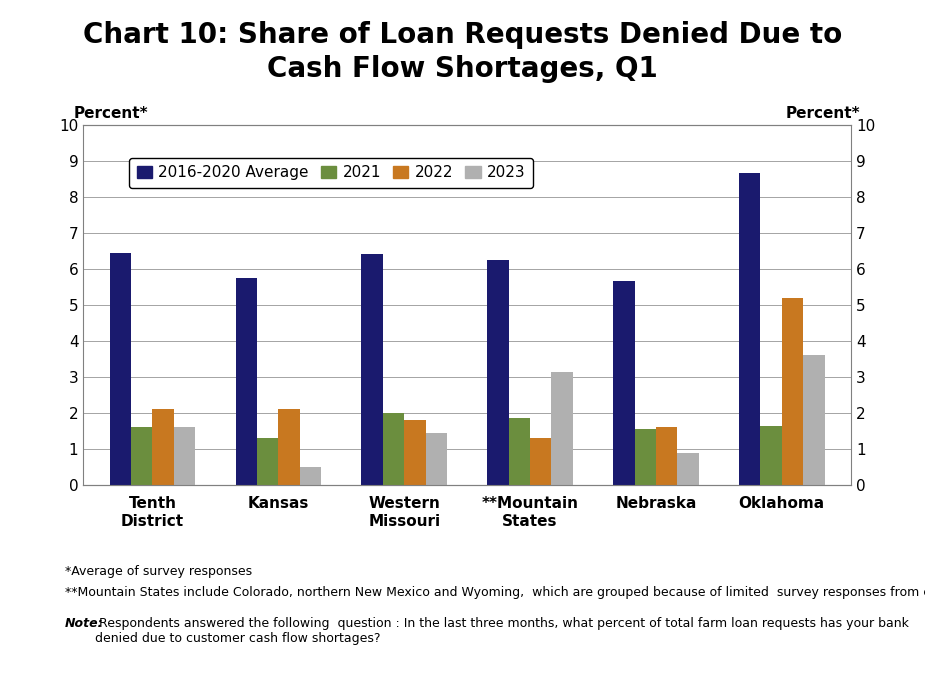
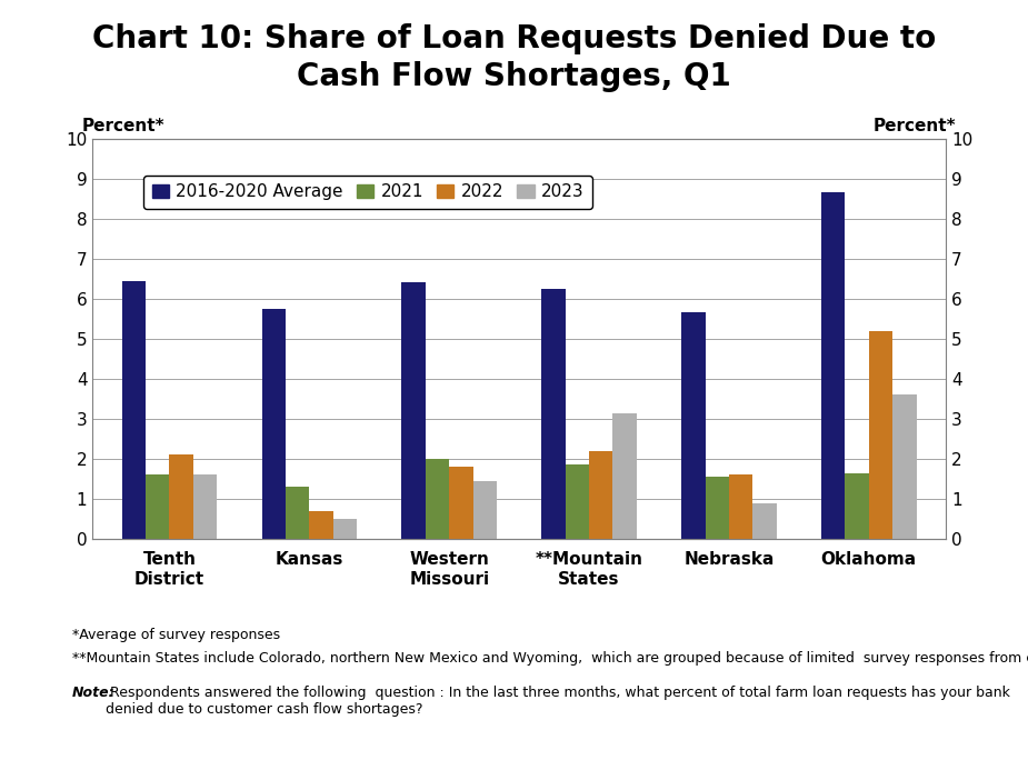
2022/Kansas: 2.1 -> 0.7
2022/**Mountain States: 1.3 -> 2.2
